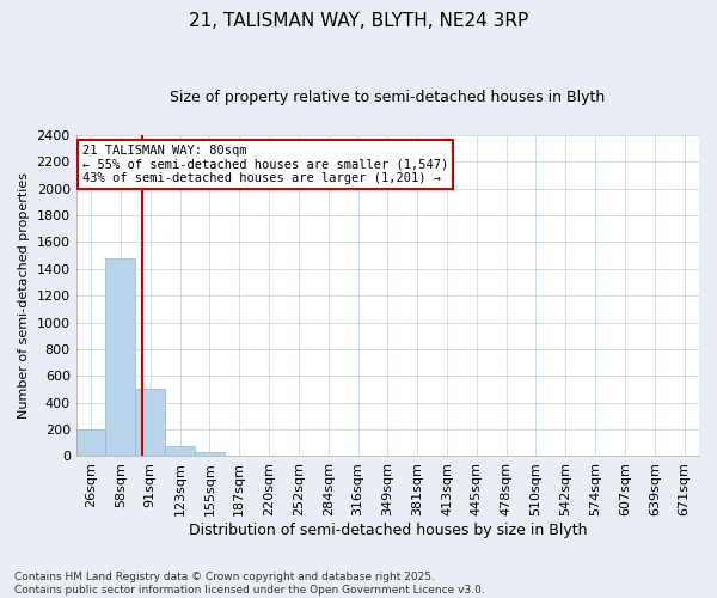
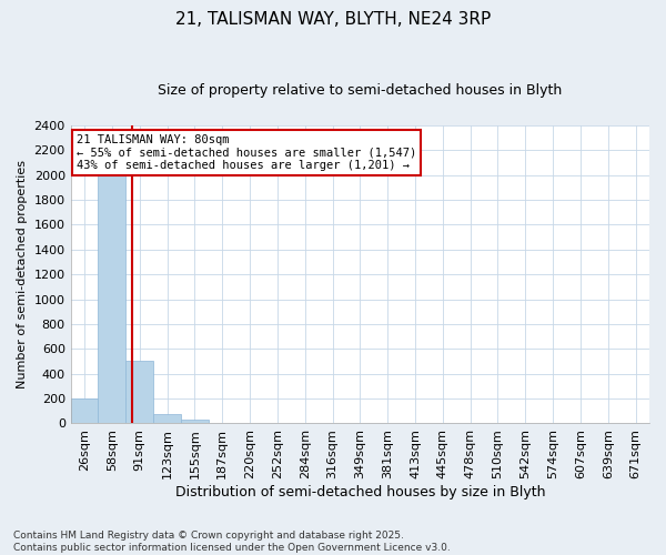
58sqm: 1480 -> 2000
